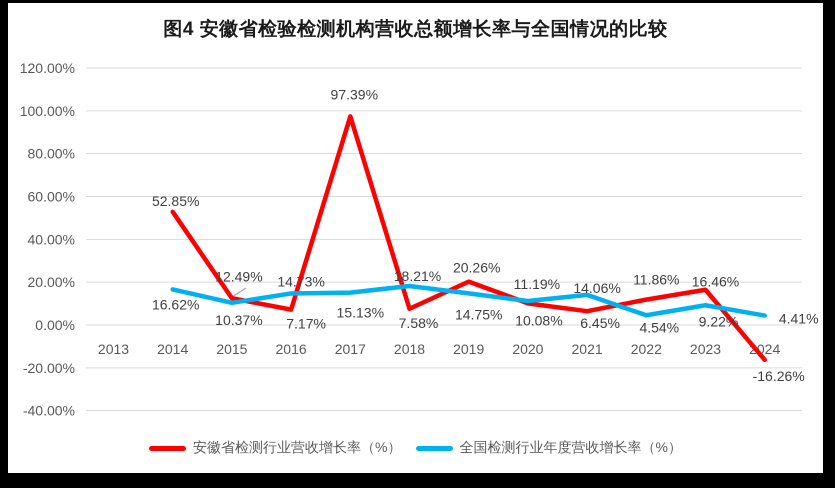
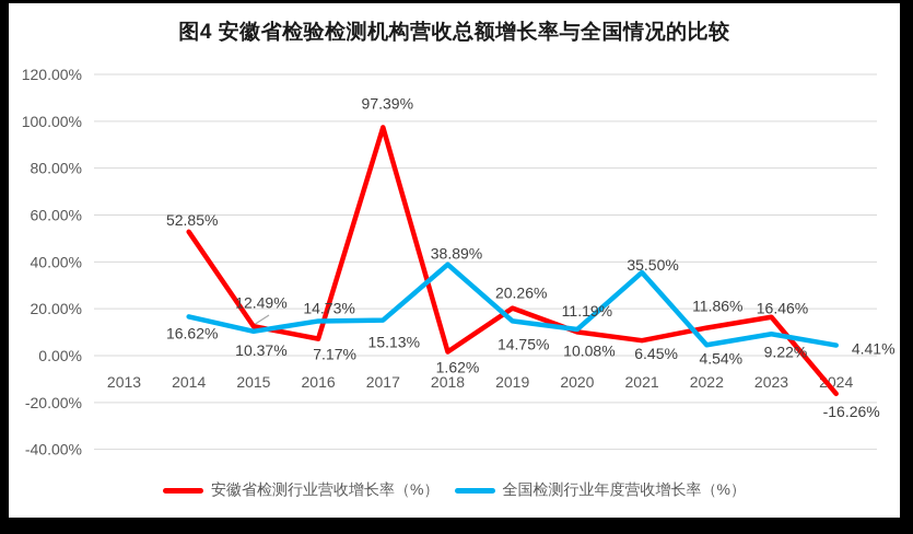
安徽省检测行业营收增长率（%）/2018: 7.58% -> 1.62%
全国检测行业年度营收增长率（%）/2018: 18.21% -> 38.89%
全国检测行业年度营收增长率（%）/2021: 14.06% -> 35.50%
